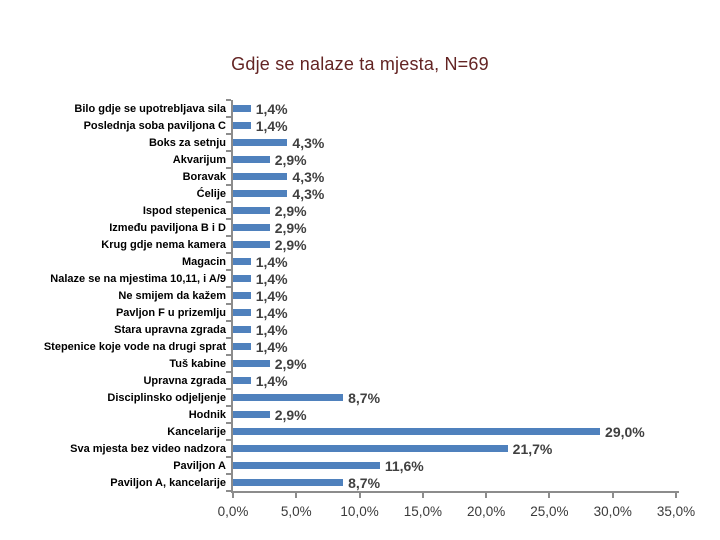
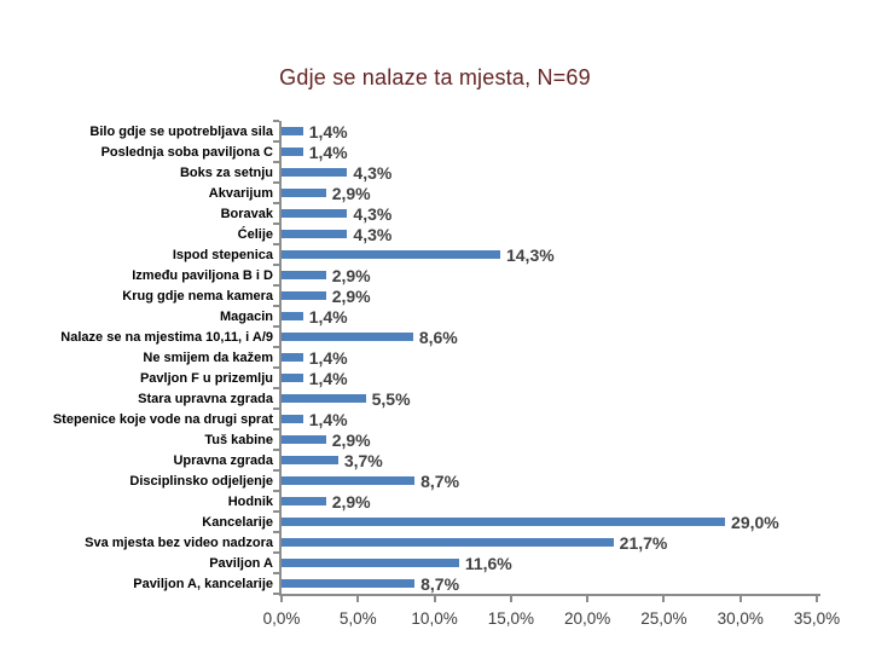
Ispod stepenica: 2,9% -> 14,3%
Nalaze se na mjestima 10,11, i A/9: 1,4% -> 8,6%
Stara upravna zgrada: 1,4% -> 5,5%
Upravna zgrada: 1,4% -> 3,7%
